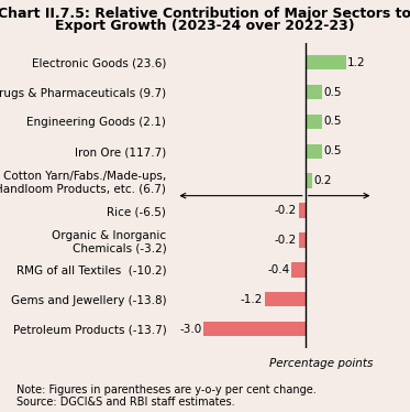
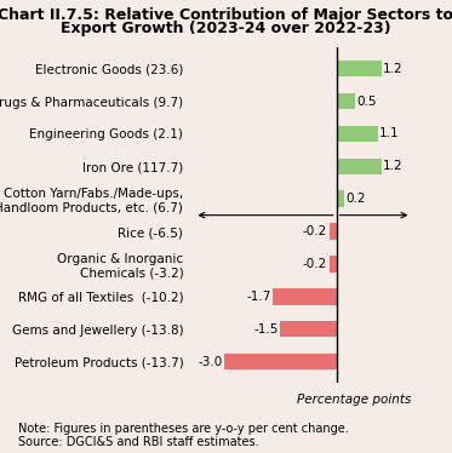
Engineering Goods (2.1): 0.5 -> 1.1
Iron Ore (117.7): 0.5 -> 1.2
RMG of all Textiles (-10.2): -0.4 -> -1.7
Gems and Jewellery (-13.8): -1.2 -> -1.5
